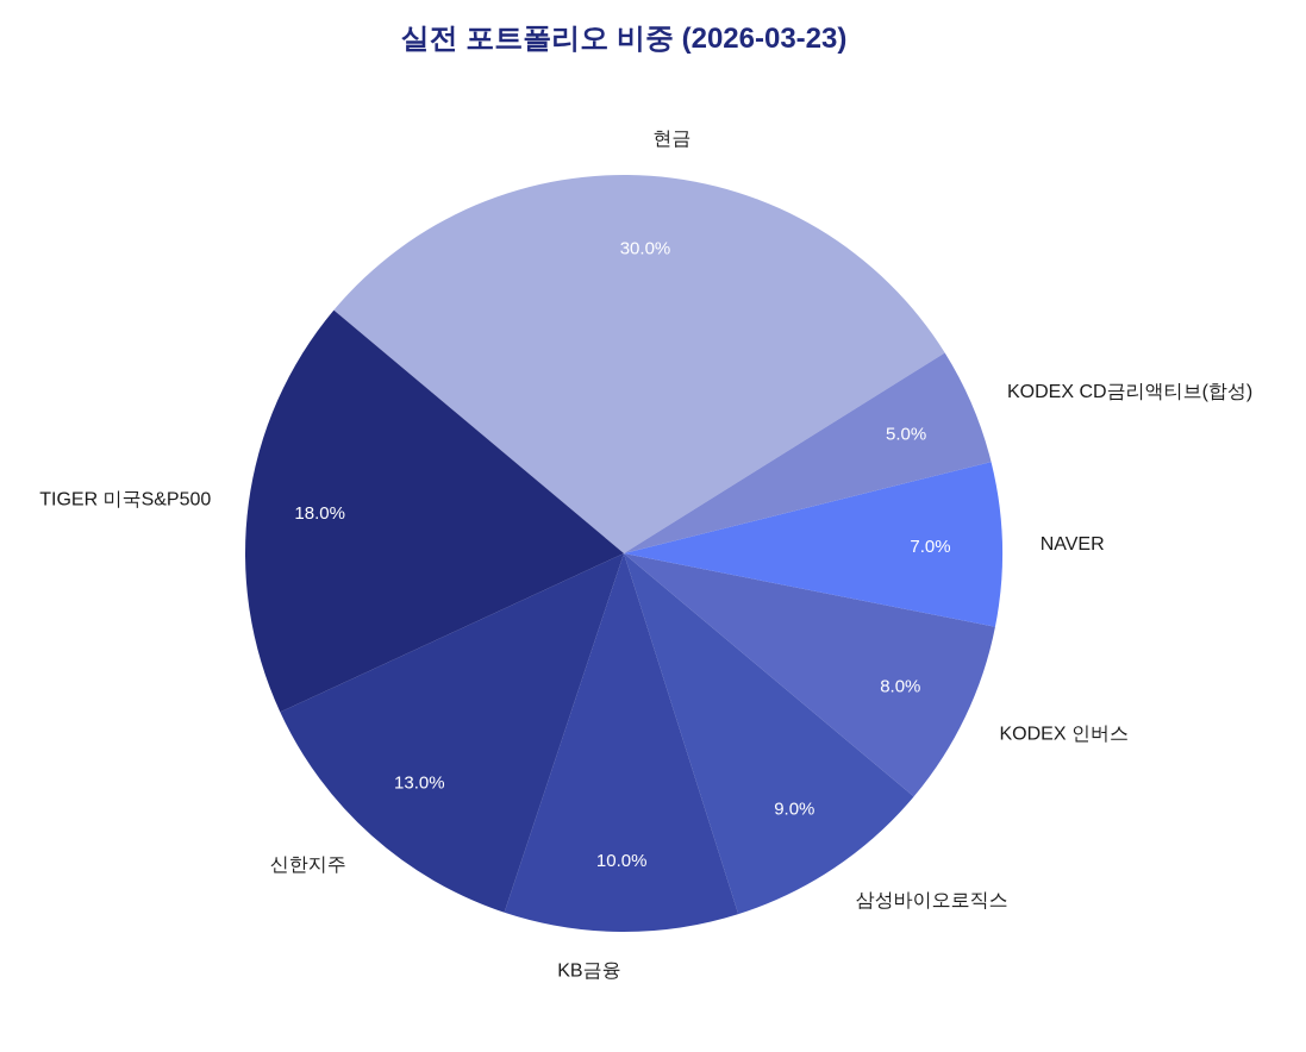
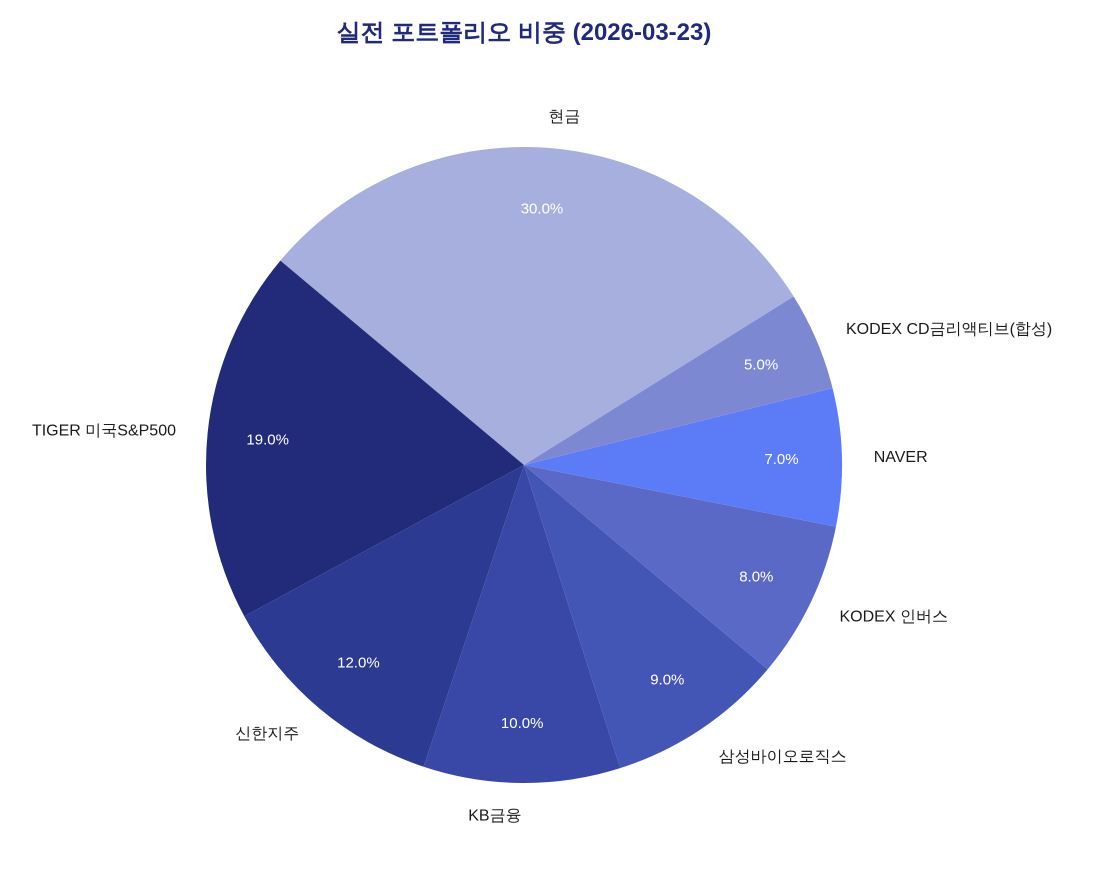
TIGER 미국S&P500: 18.0% -> 19.0%
신한지주: 13.0% -> 12.0%
